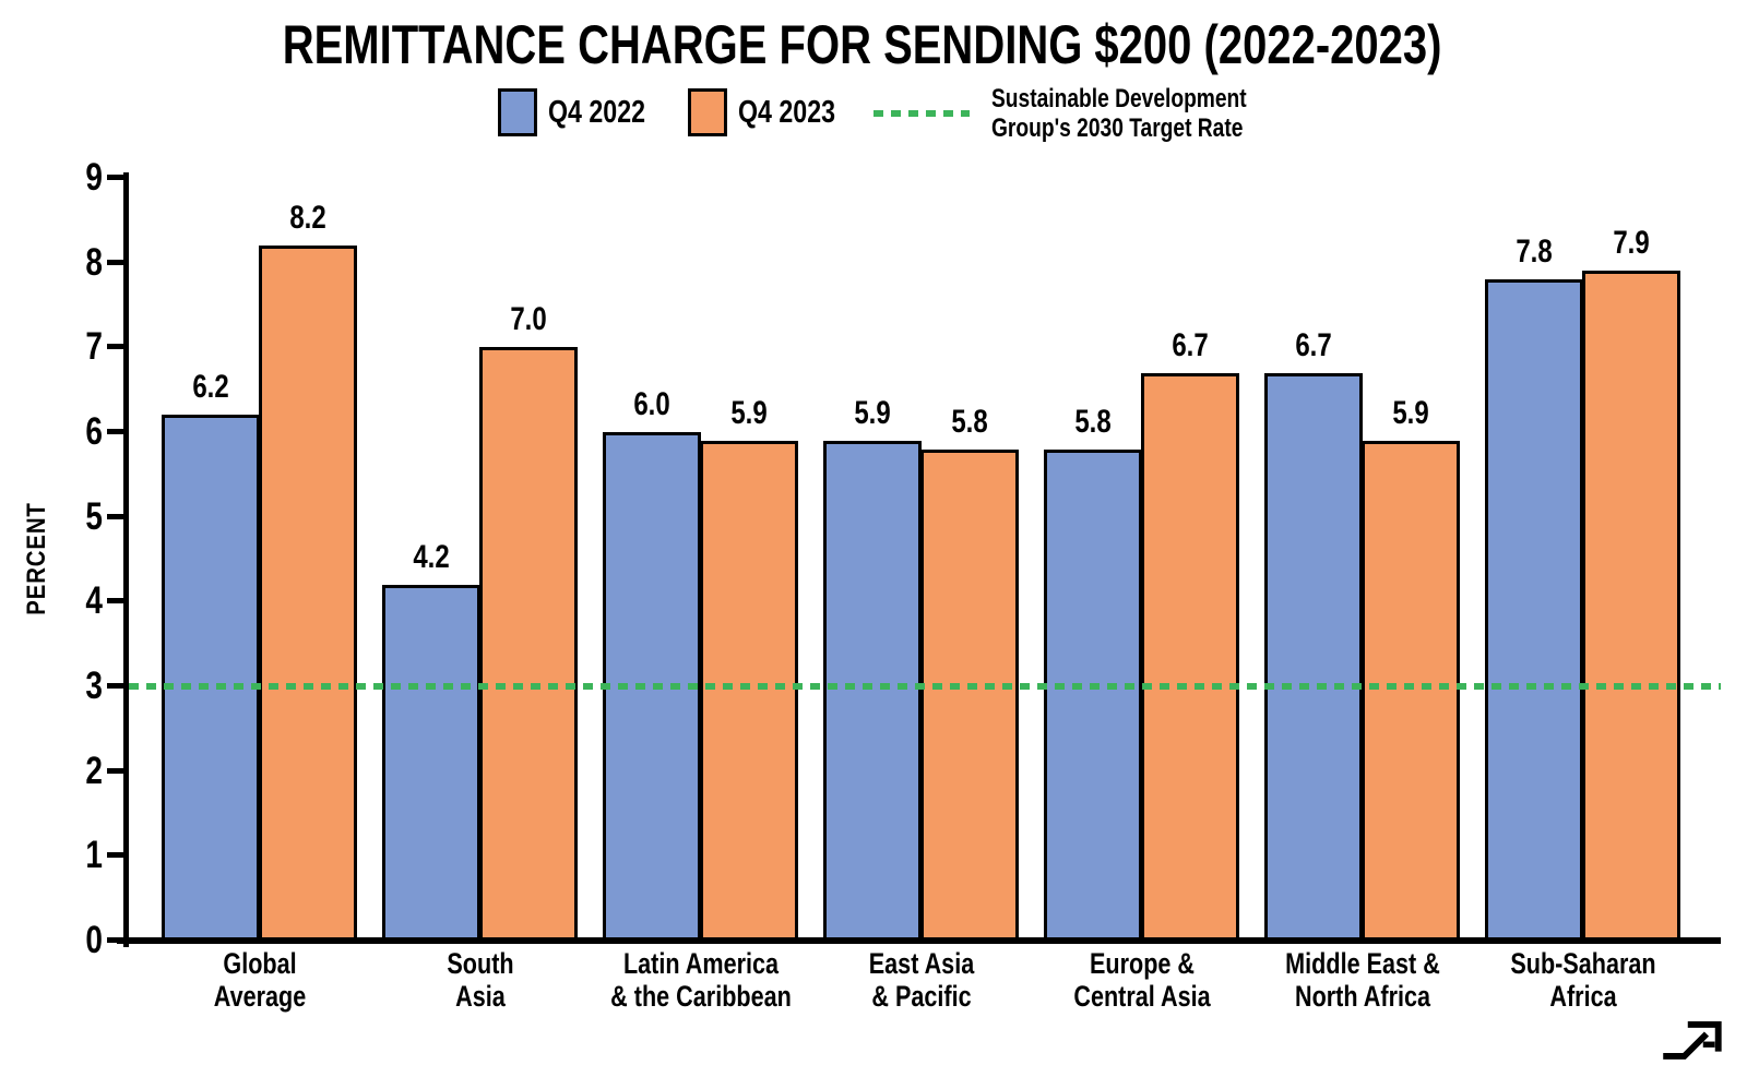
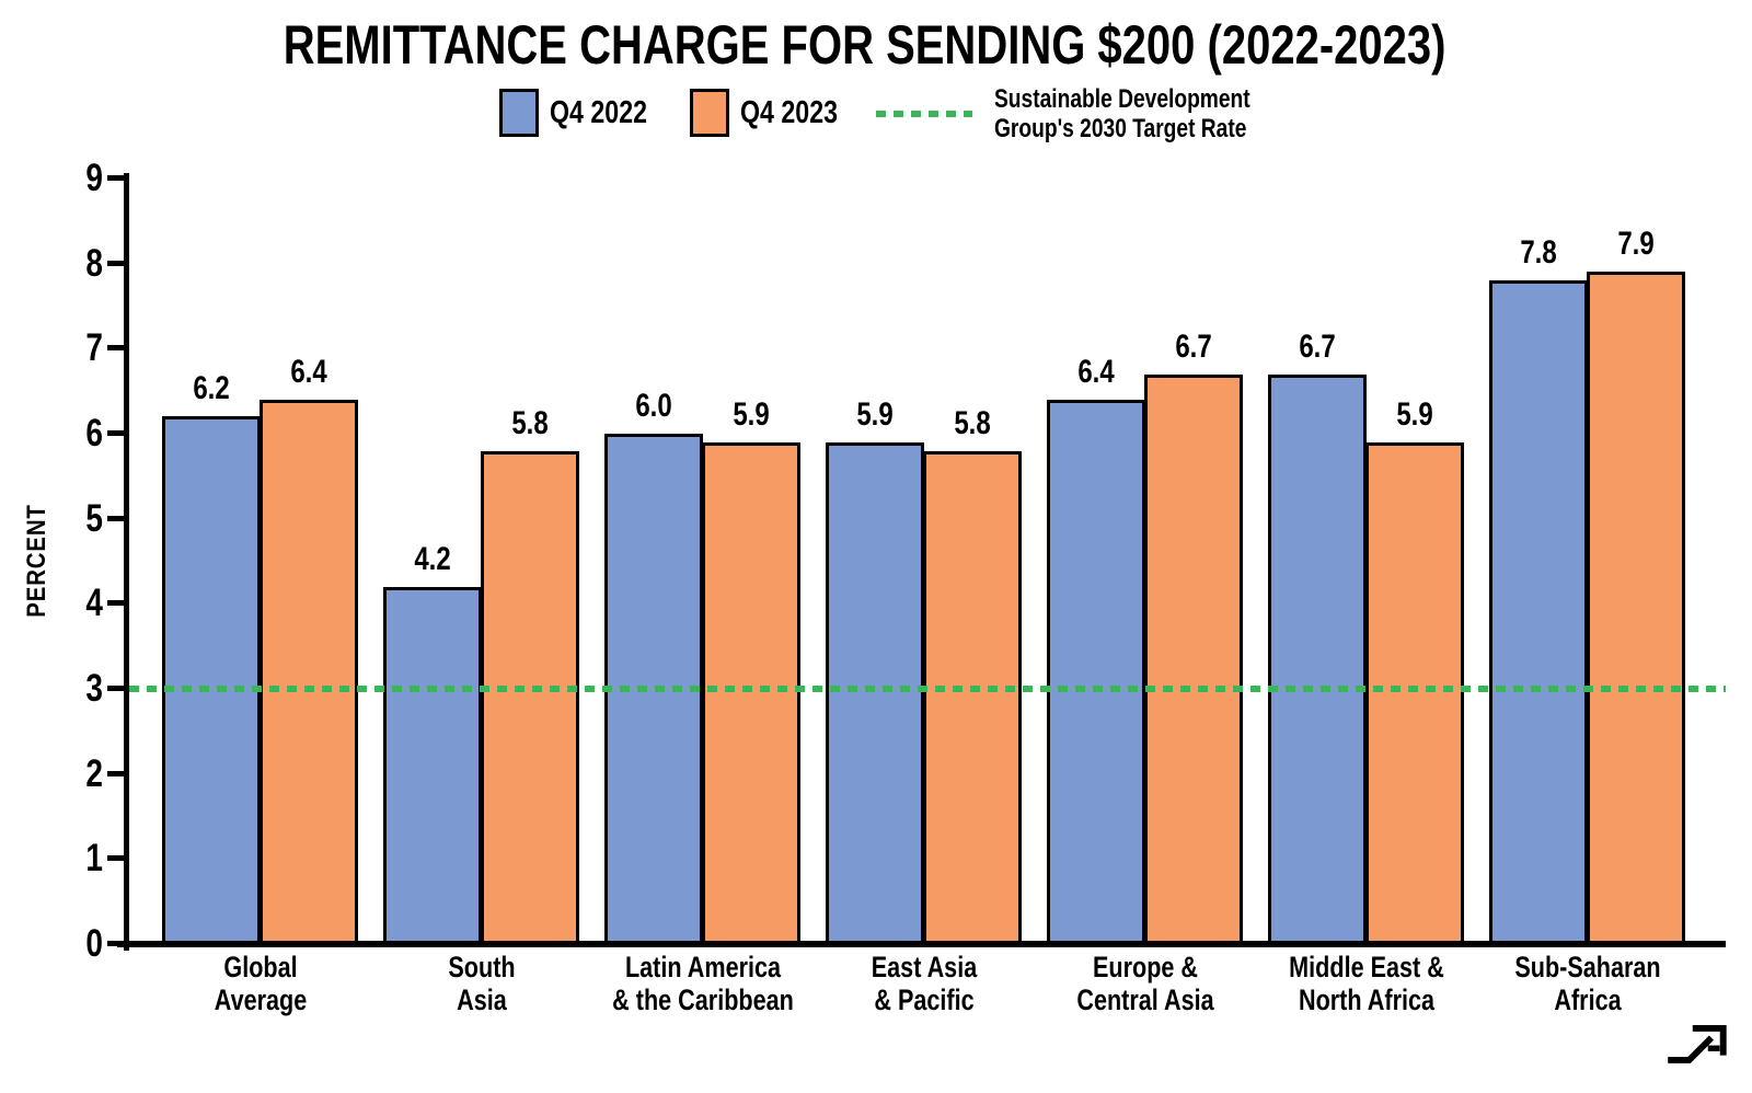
Q4 2023/Global Average: 8.2 -> 6.4
Q4 2023/South Asia: 7.0 -> 5.8
Q4 2022/Europe & Central Asia: 5.8 -> 6.4
